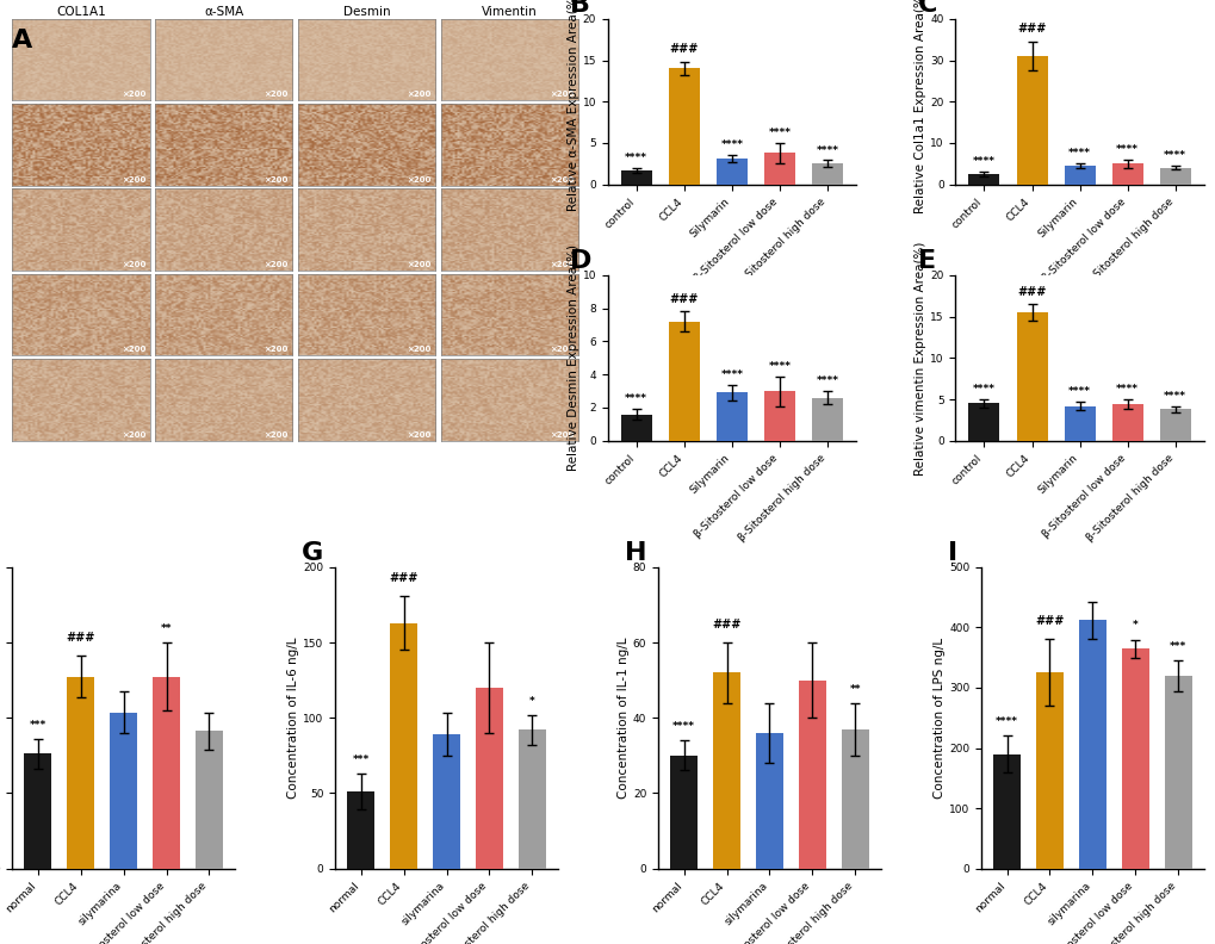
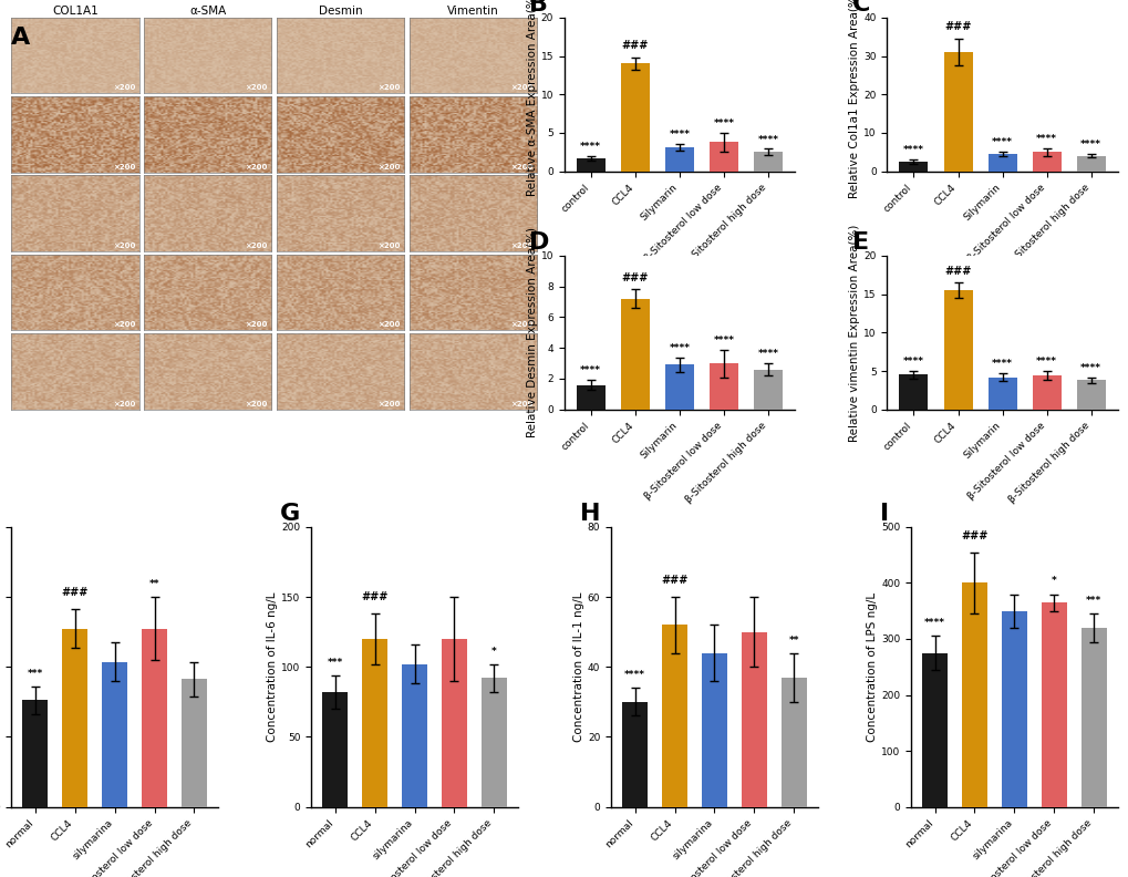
G/normal: 51 -> 82
G/CCL4: 163 -> 120
G/silymarina: 89 -> 102
H/silymarina: 36 -> 44
I/normal: 190 -> 275
I/CCL4: 326 -> 400
I/silymarina: 412 -> 350
